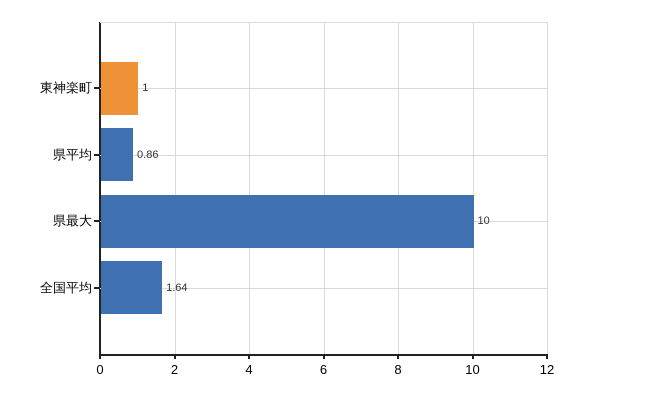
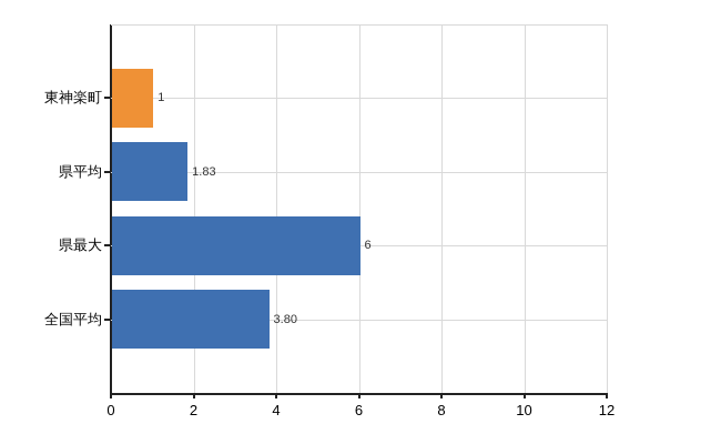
県平均: 0.86 -> 1.83
県最大: 10 -> 6
全国平均: 1.64 -> 3.80
